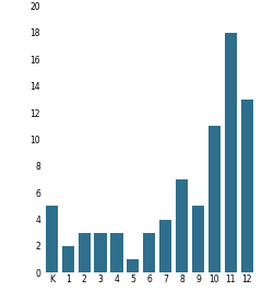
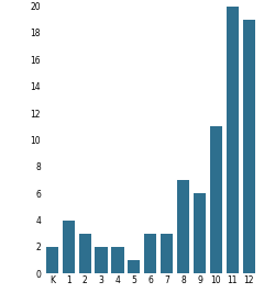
K: 5 -> 2
1: 2 -> 4
3: 3 -> 2
4: 3 -> 2
7: 4 -> 3
9: 5 -> 6
11: 18 -> 20
12: 13 -> 19
